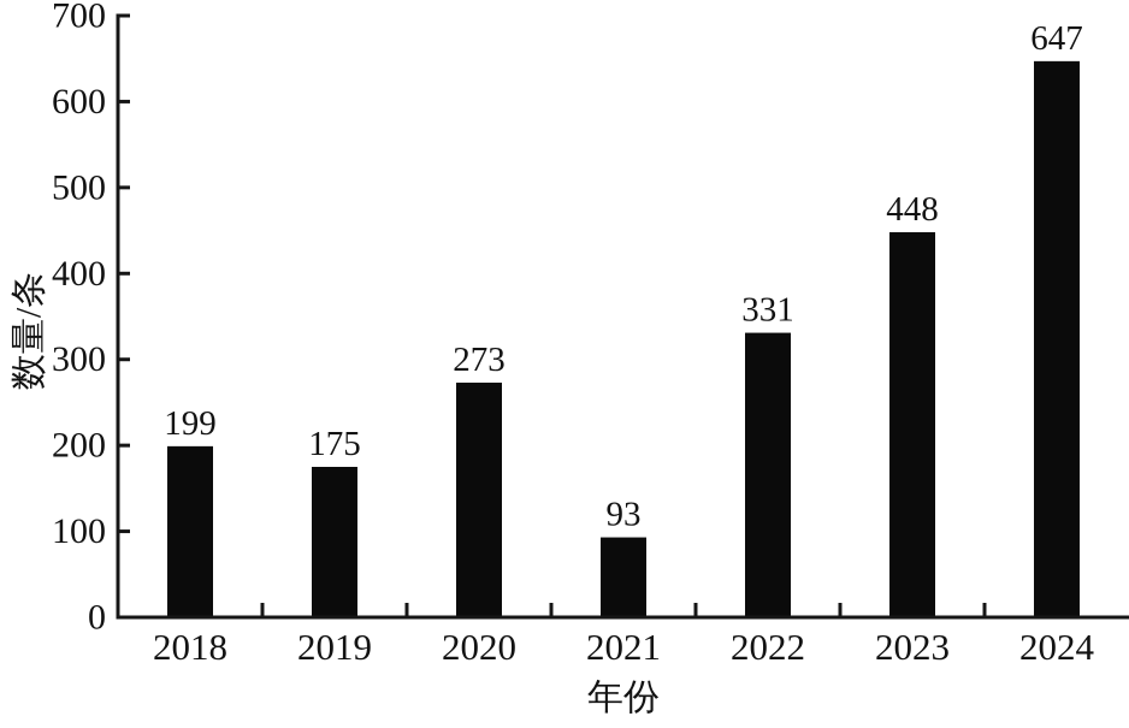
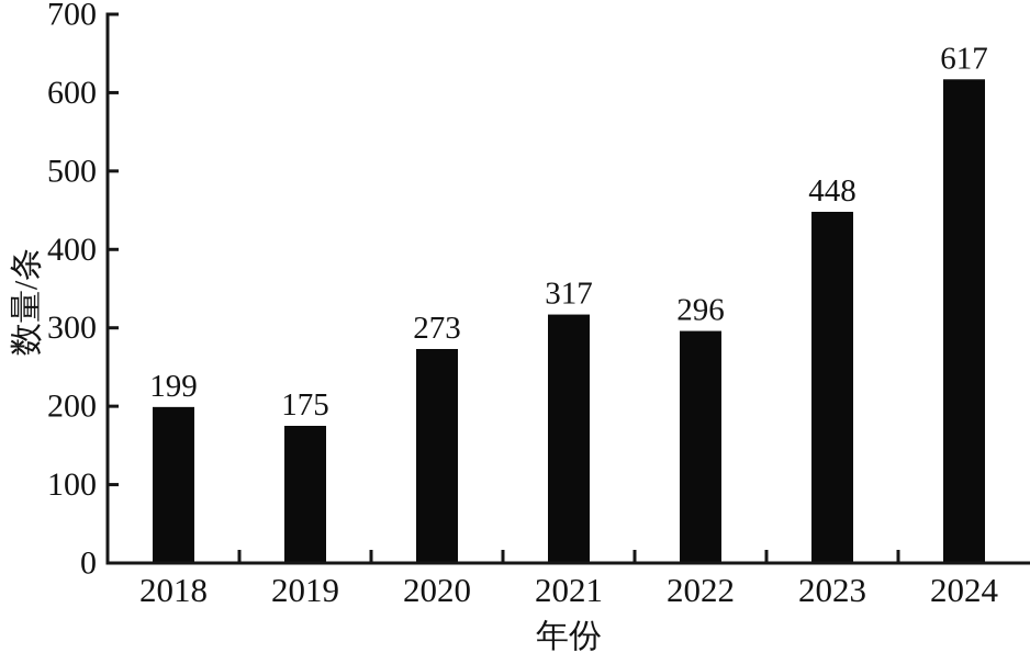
2021: 93 -> 317
2022: 331 -> 296
2024: 647 -> 617
